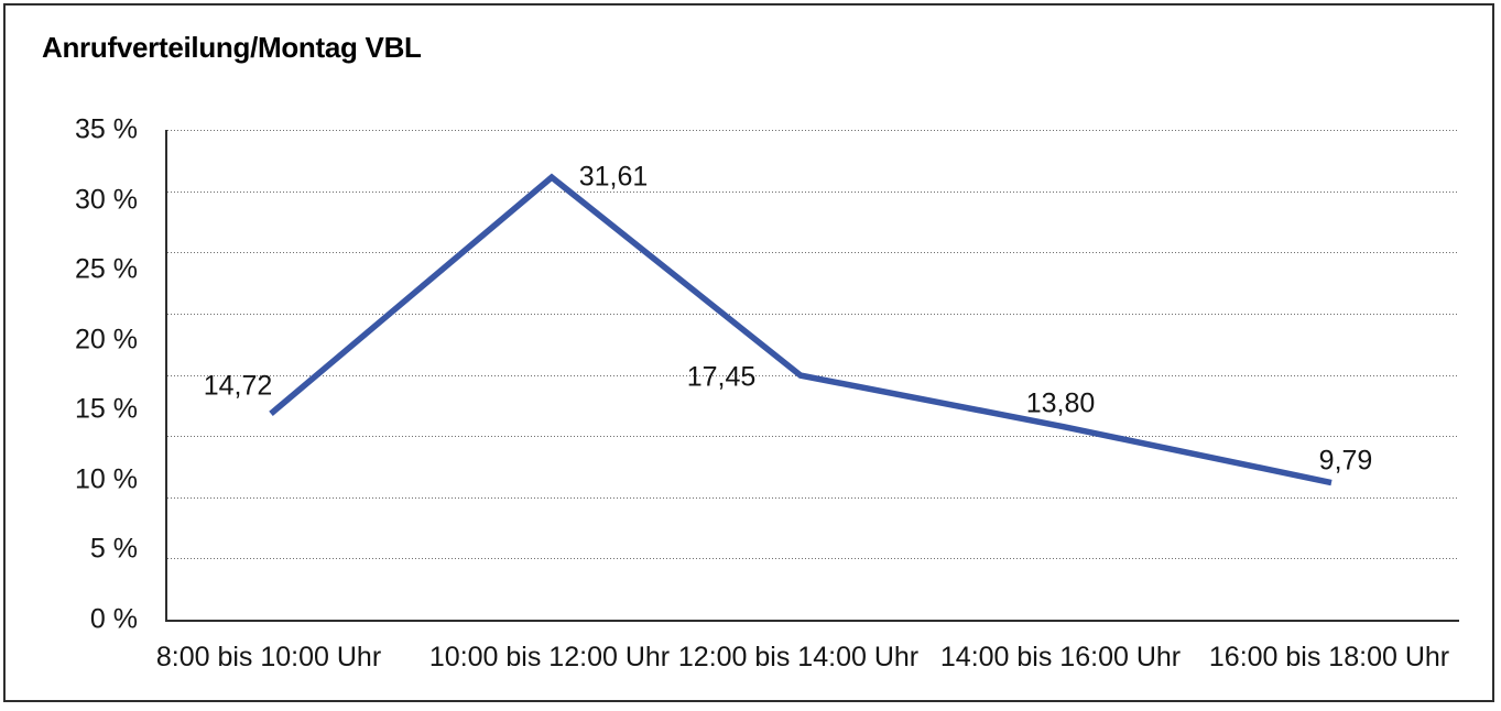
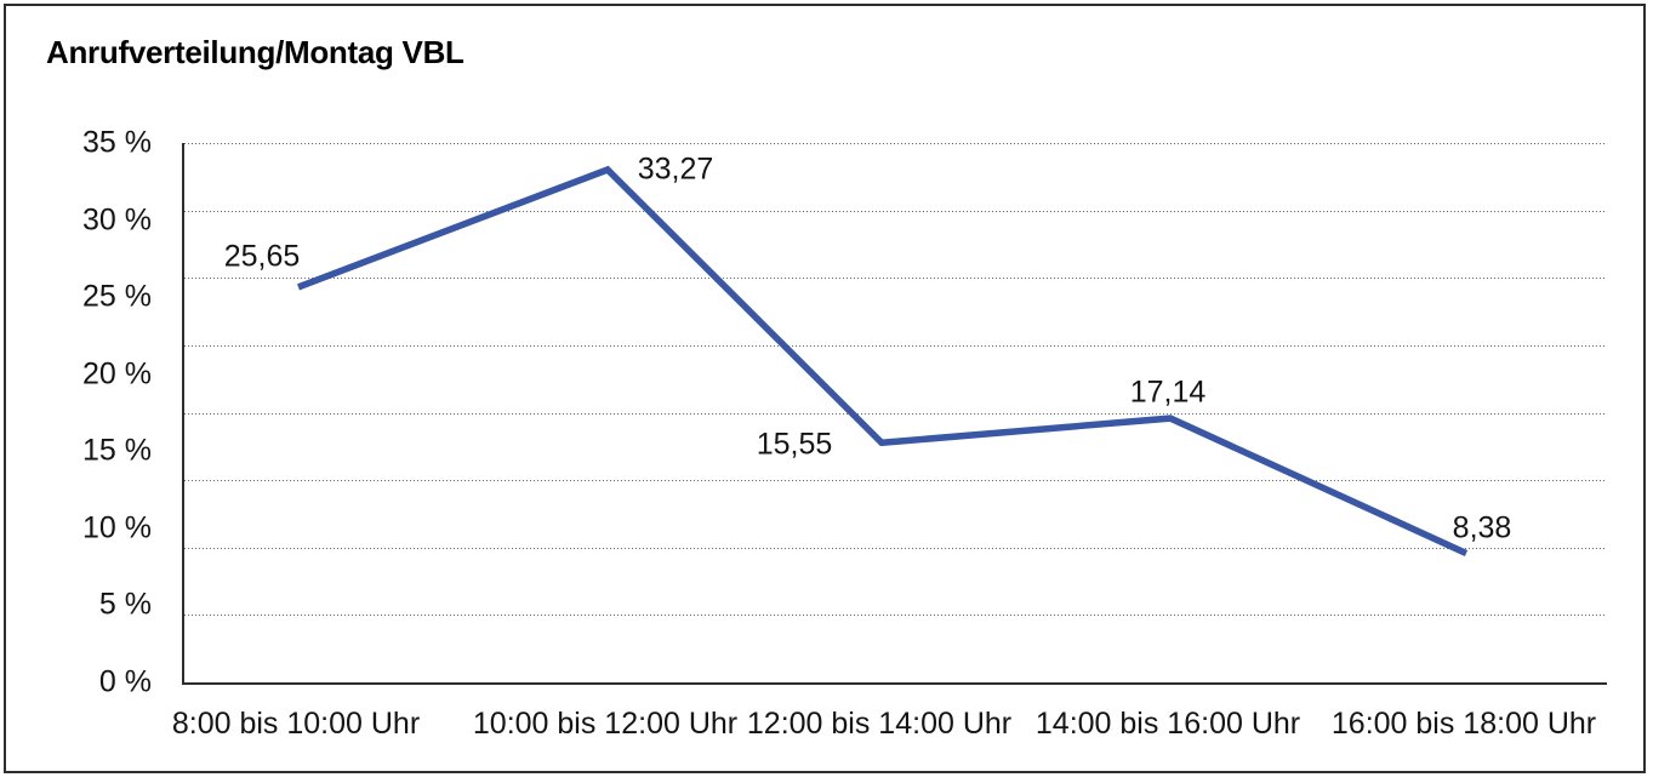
8:00 bis 10:00 Uhr: 14,72 -> 25,65
10:00 bis 12:00 Uhr: 31,61 -> 33,27
12:00 bis 14:00 Uhr: 17,45 -> 15,55
14:00 bis 16:00 Uhr: 13,80 -> 17,14
16:00 bis 18:00 Uhr: 9,79 -> 8,38
